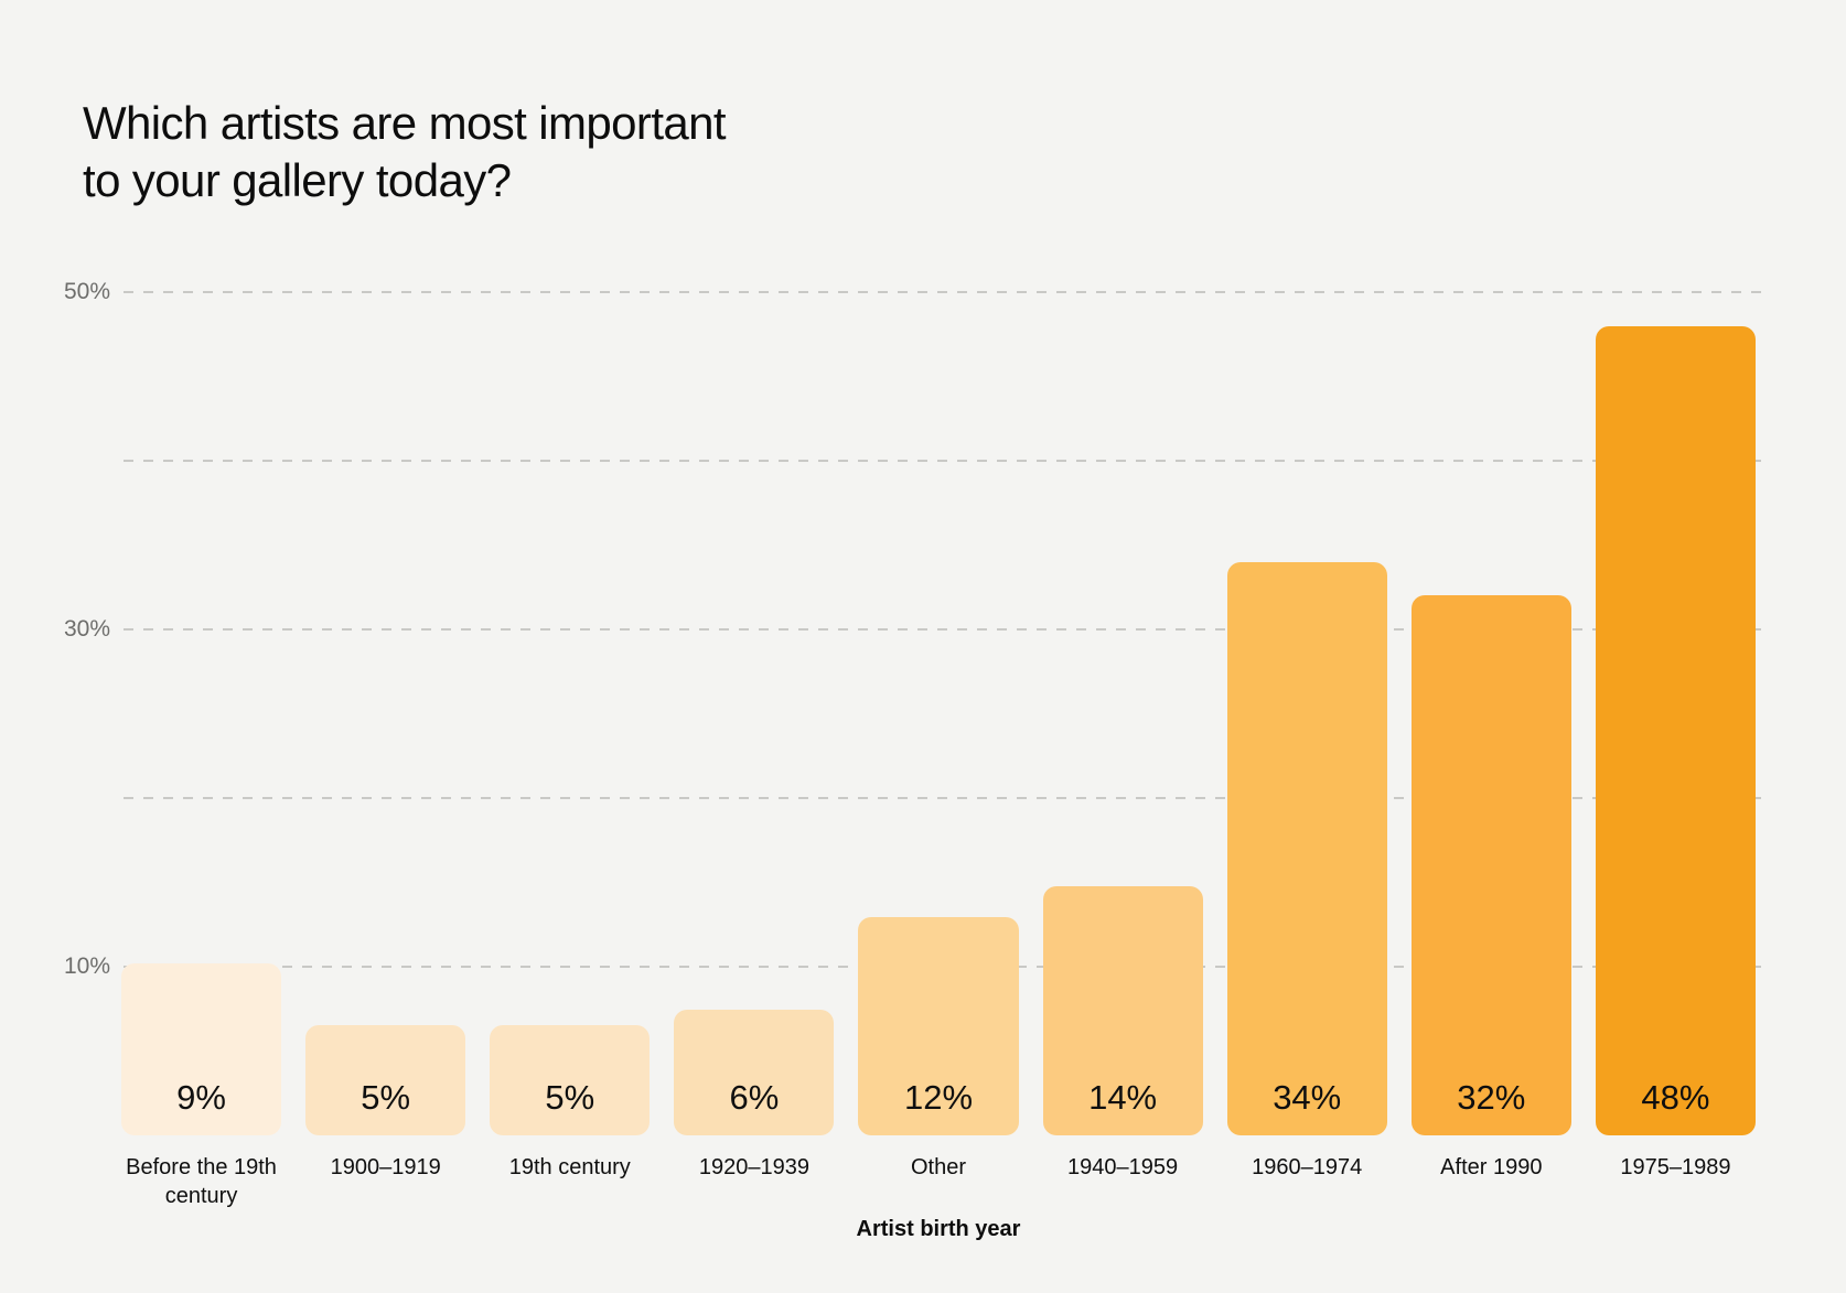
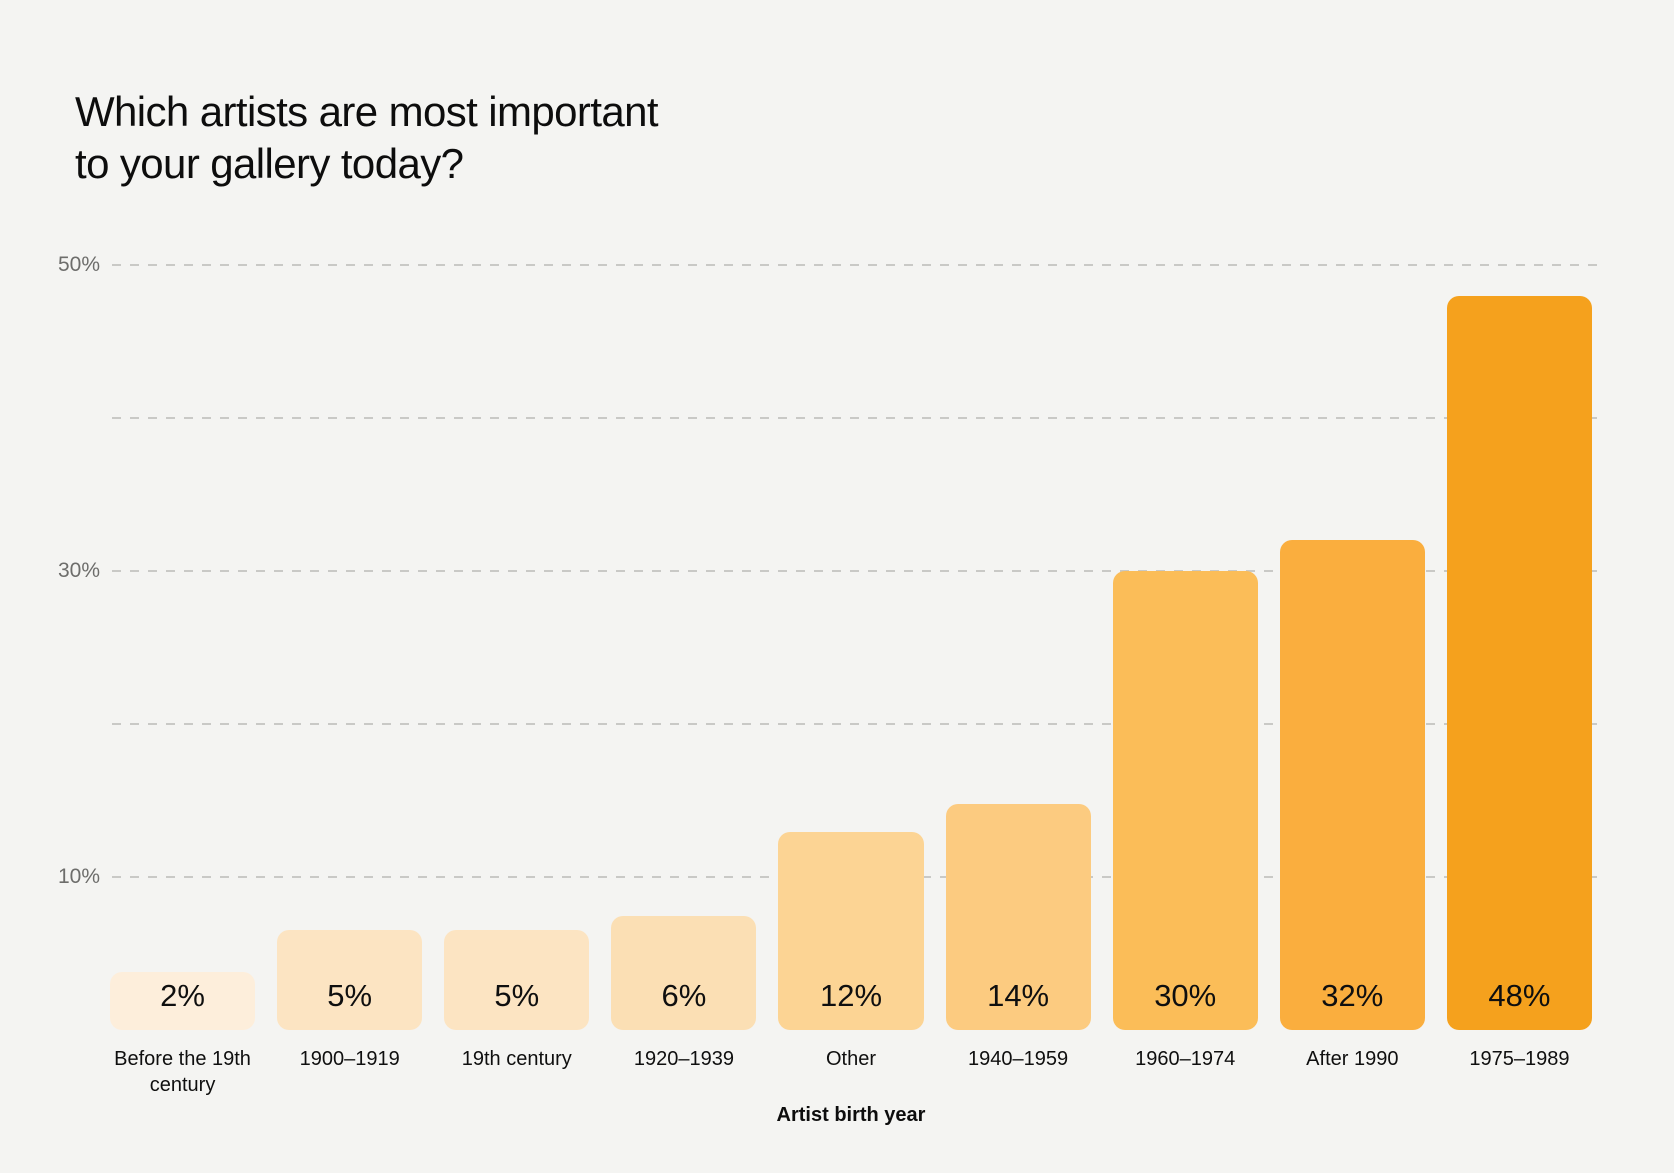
Before the 19th century: 9% -> 2%
1960–1974: 34% -> 30%
